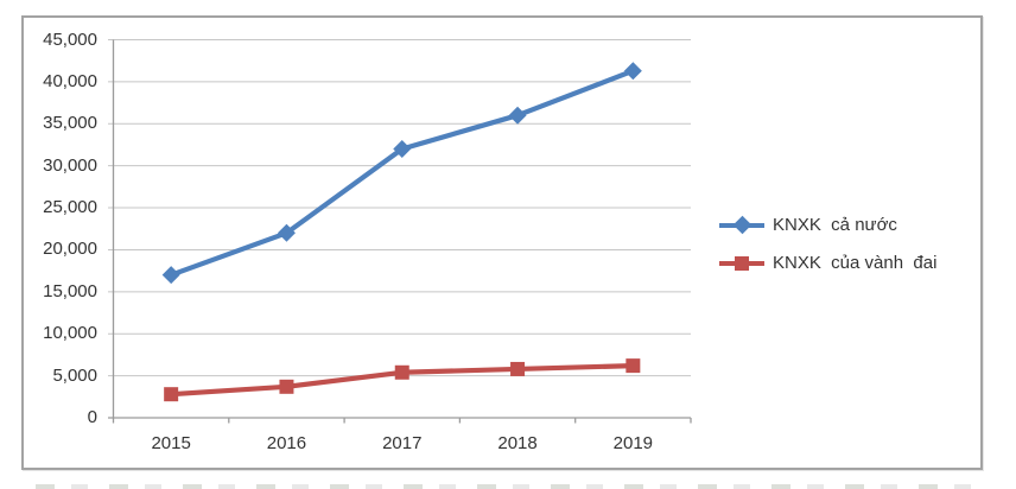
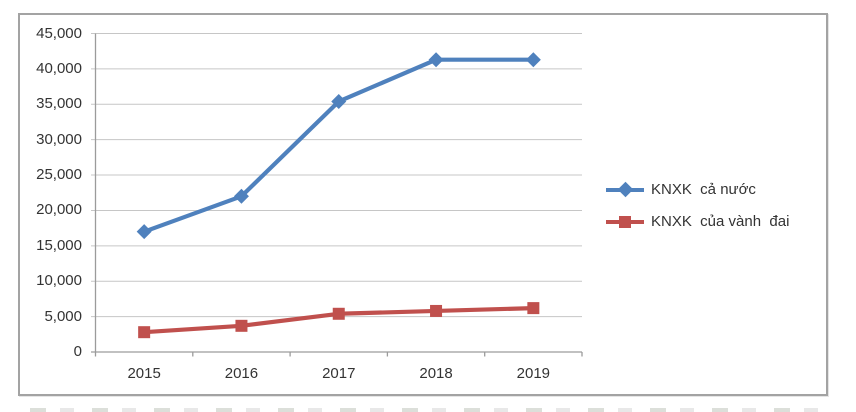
KNXK cả nước/2017: 32000 -> 35000
KNXK cả nước/2018: 36000 -> 41000
